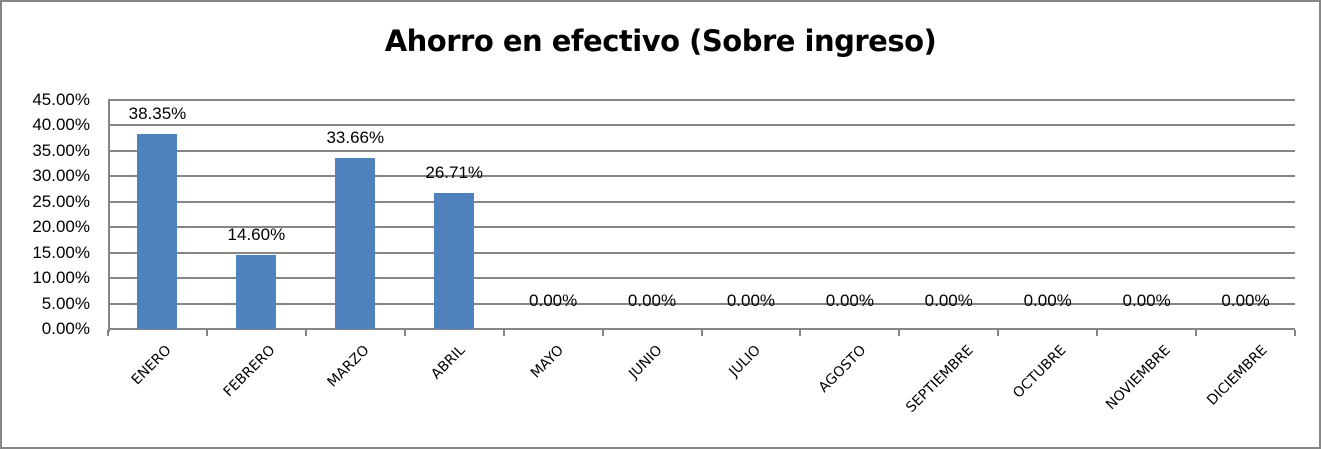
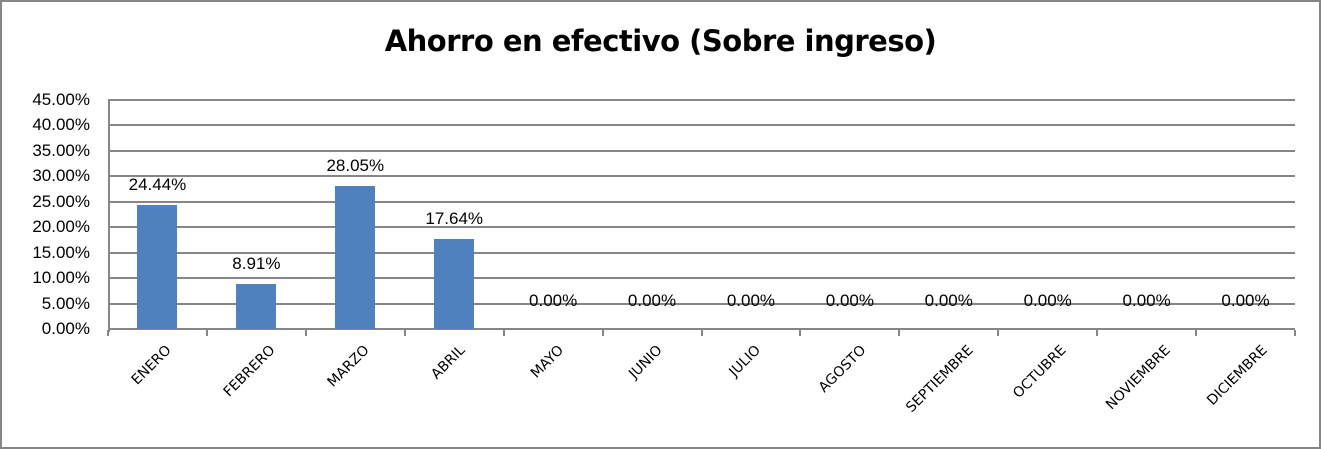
ENERO: 38.35% -> 24.44%
FEBRERO: 14.60% -> 8.91%
MARZO: 33.66% -> 28.05%
ABRIL: 26.71% -> 17.64%
